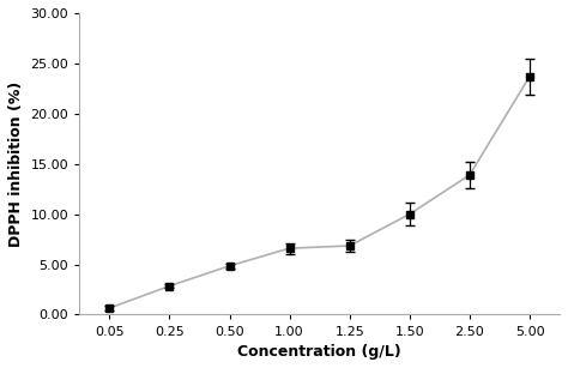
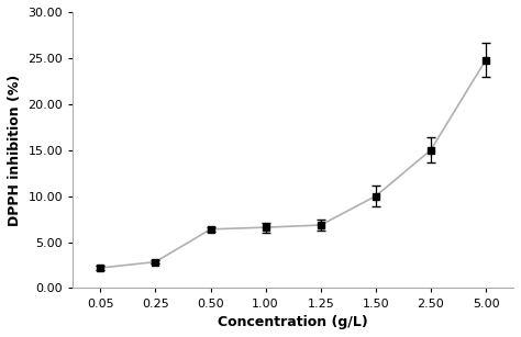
0.05: 0.7 -> 2.2
0.50: 4.8 -> 6.4
2.50: 13.9 -> 15.0
5.00: 23.7 -> 24.8
